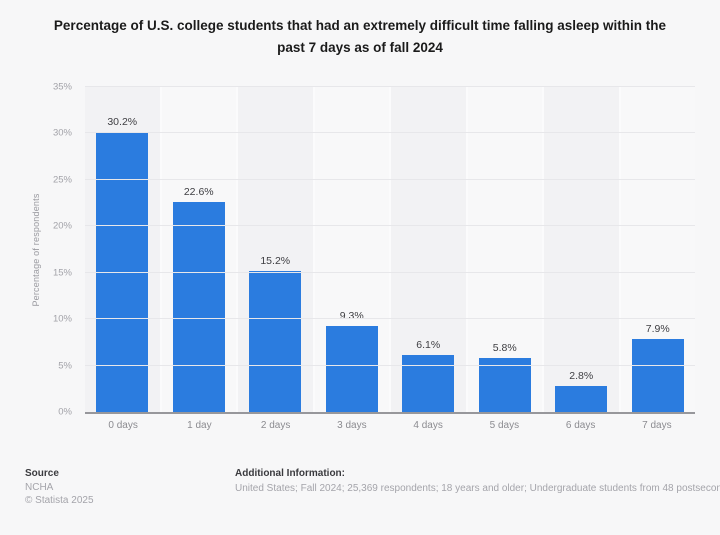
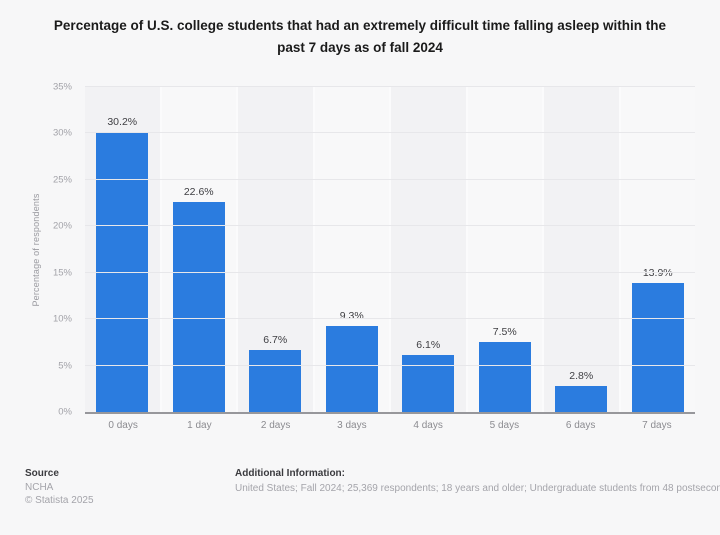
2 days: 15.2% -> 6.7%
5 days: 5.8% -> 7.5%
7 days: 7.9% -> 13.9%
